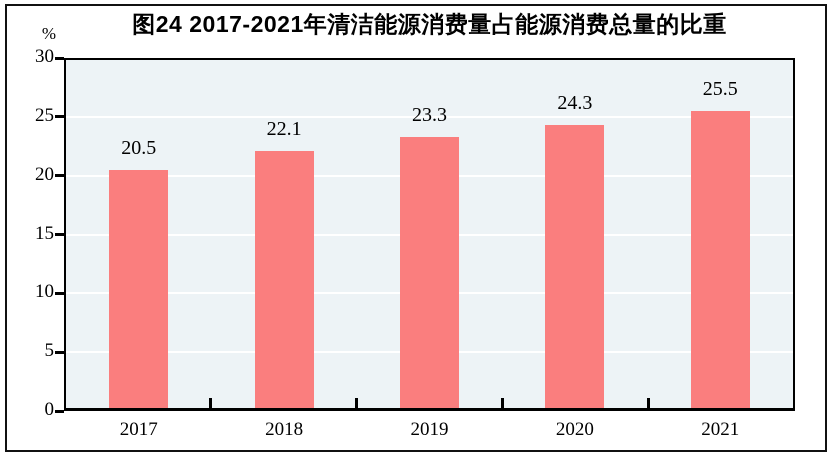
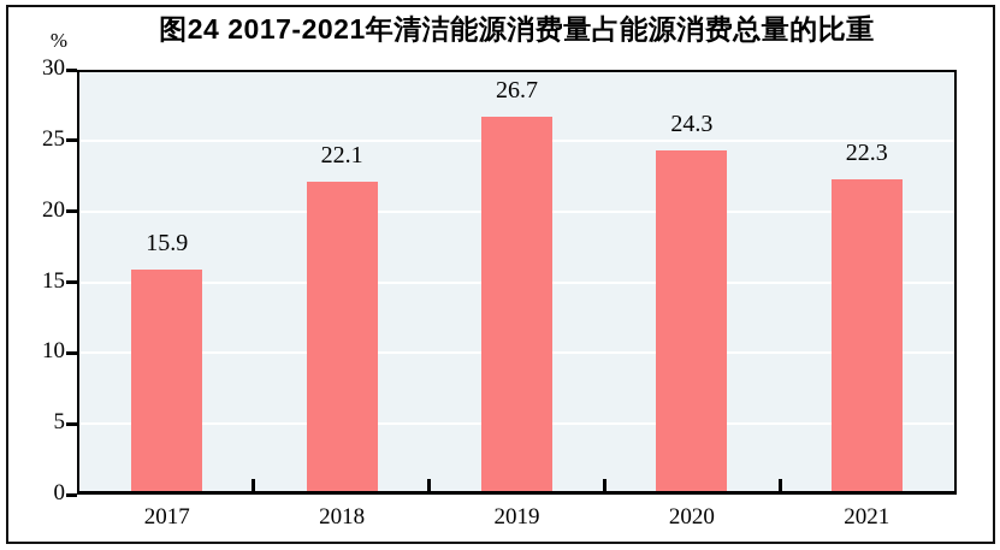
2017: 20.5 -> 15.9
2019: 23.3 -> 26.7
2021: 25.5 -> 22.3
